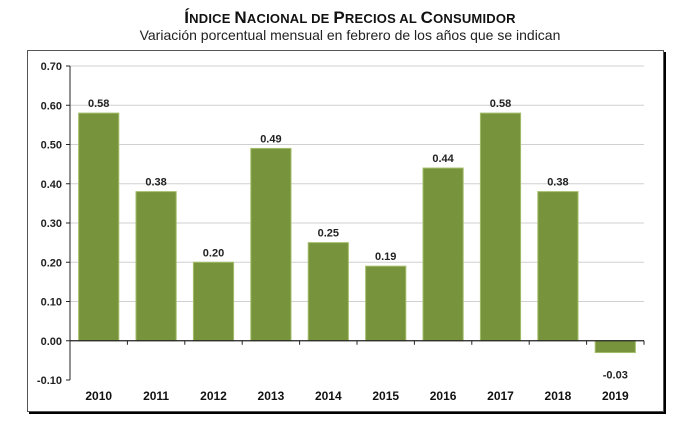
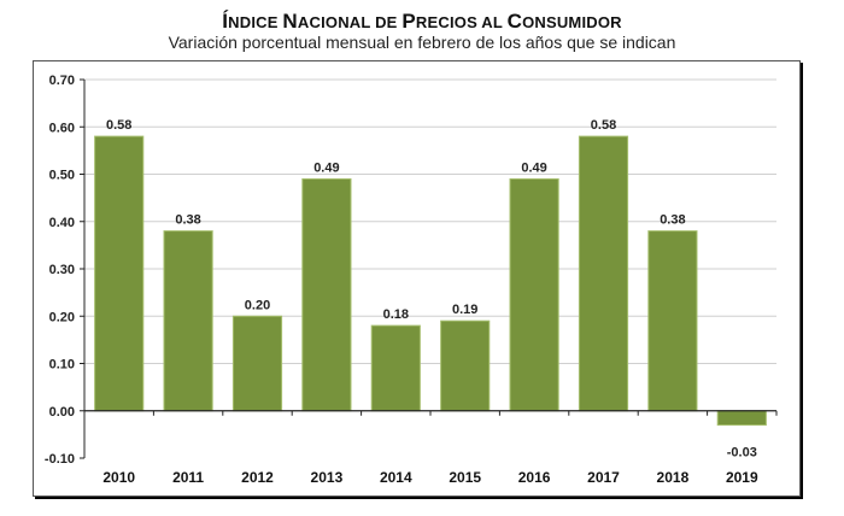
2014: 0.25 -> 0.18
2016: 0.44 -> 0.49
